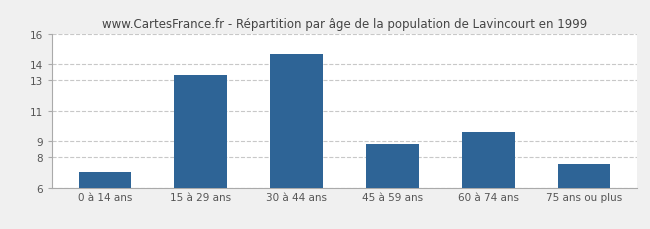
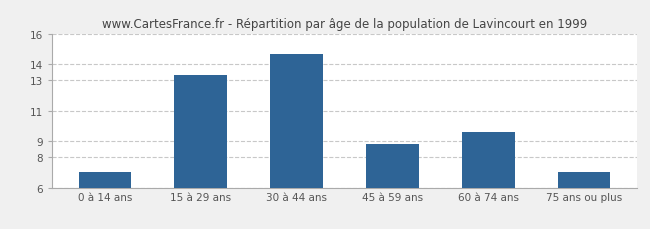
75 ans ou plus: 7.5 -> 7.0
